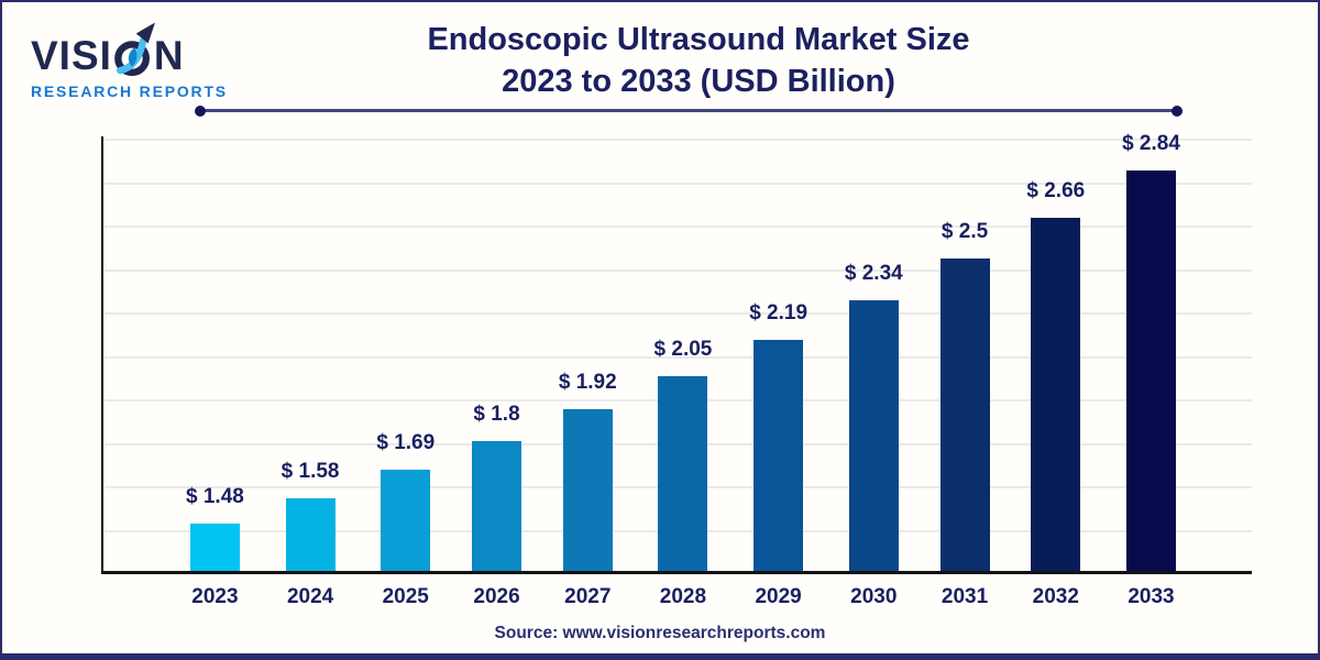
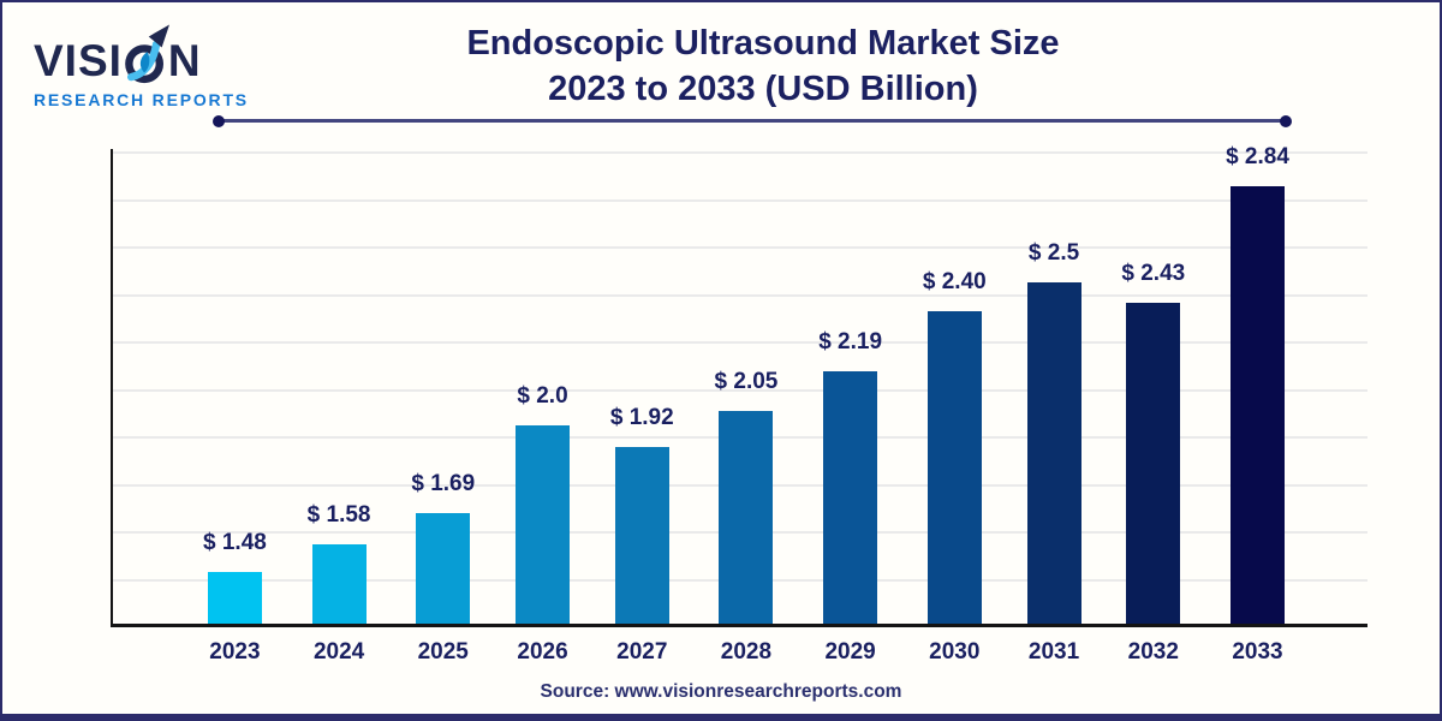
2026: 1.8 -> 2.0
2030: 2.34 -> 2.40
2032: 2.66 -> 2.43
